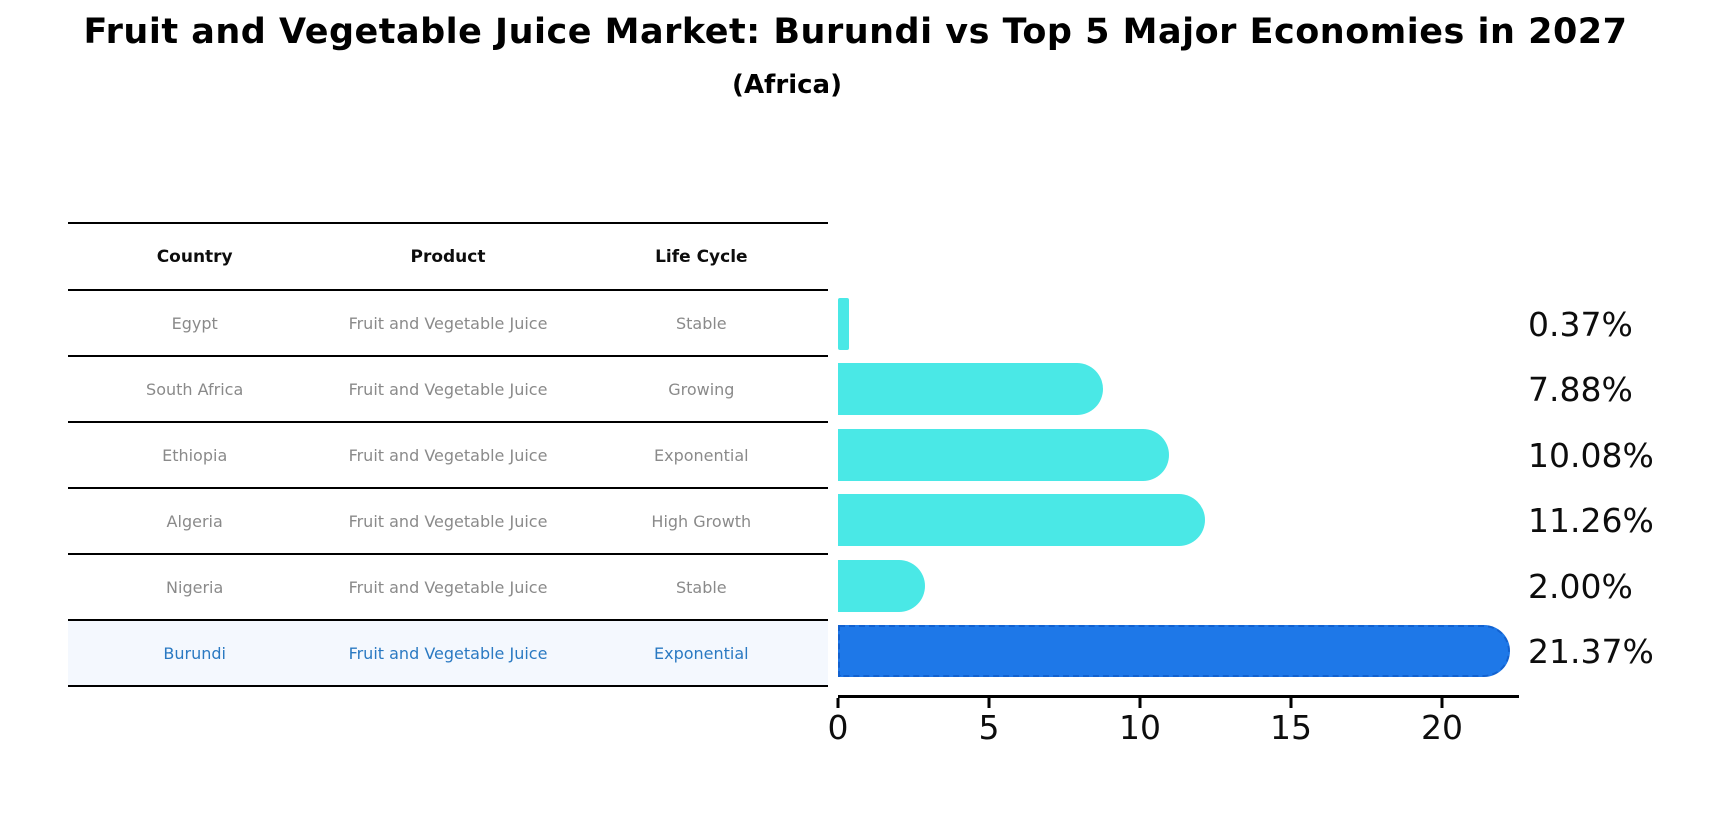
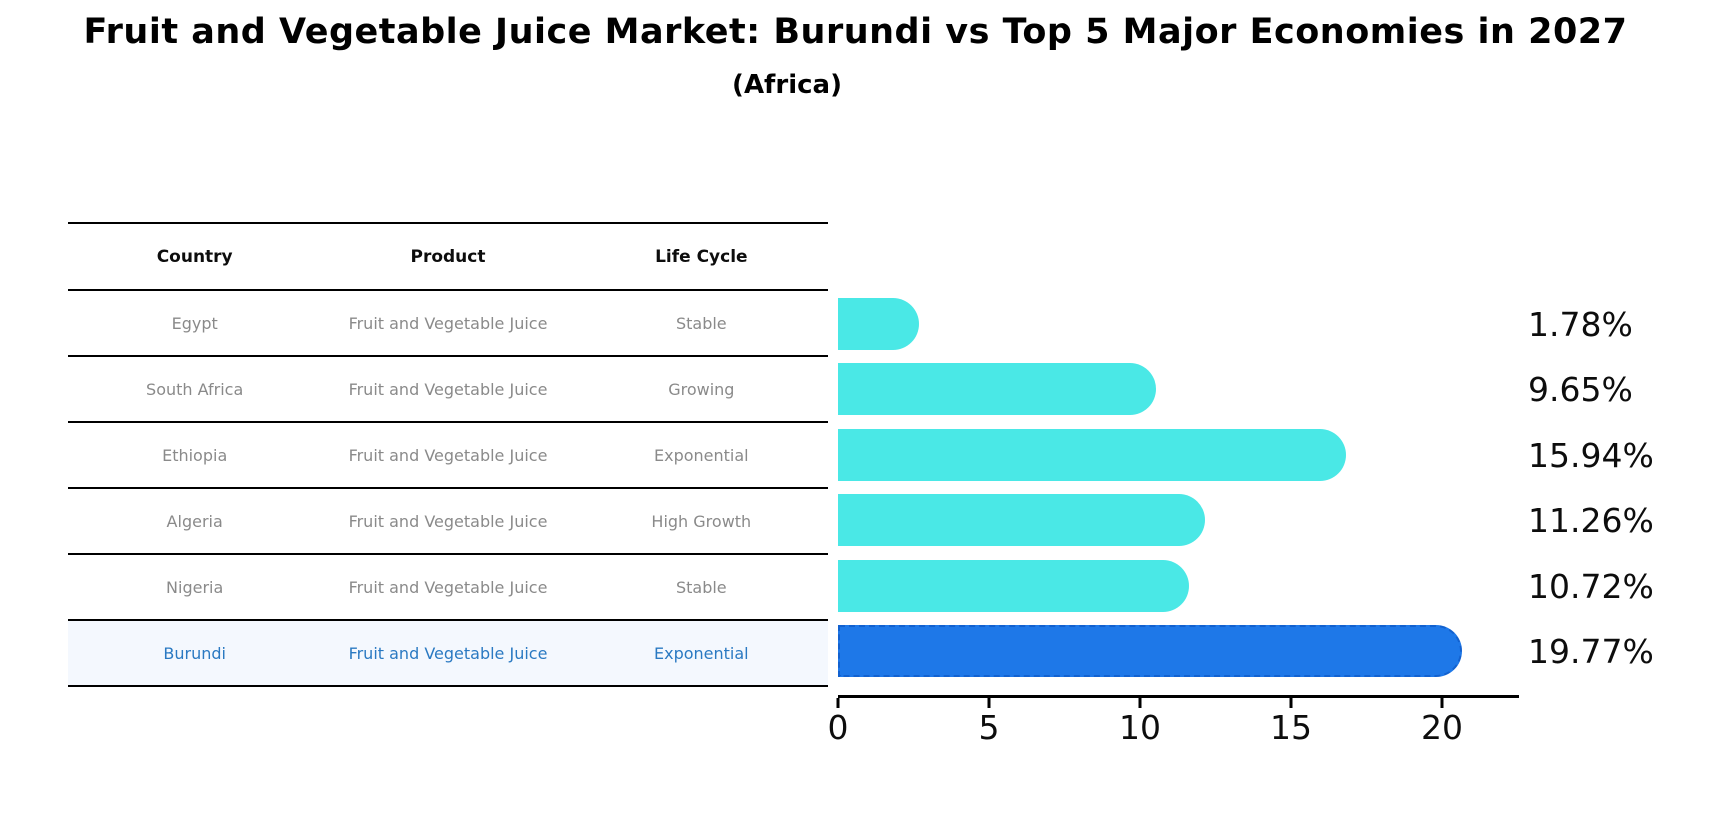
Egypt: 0.37% -> 1.78%
South Africa: 7.88% -> 9.65%
Ethiopia: 10.08% -> 15.94%
Nigeria: 2.00% -> 10.72%
Burundi: 21.37% -> 19.77%
